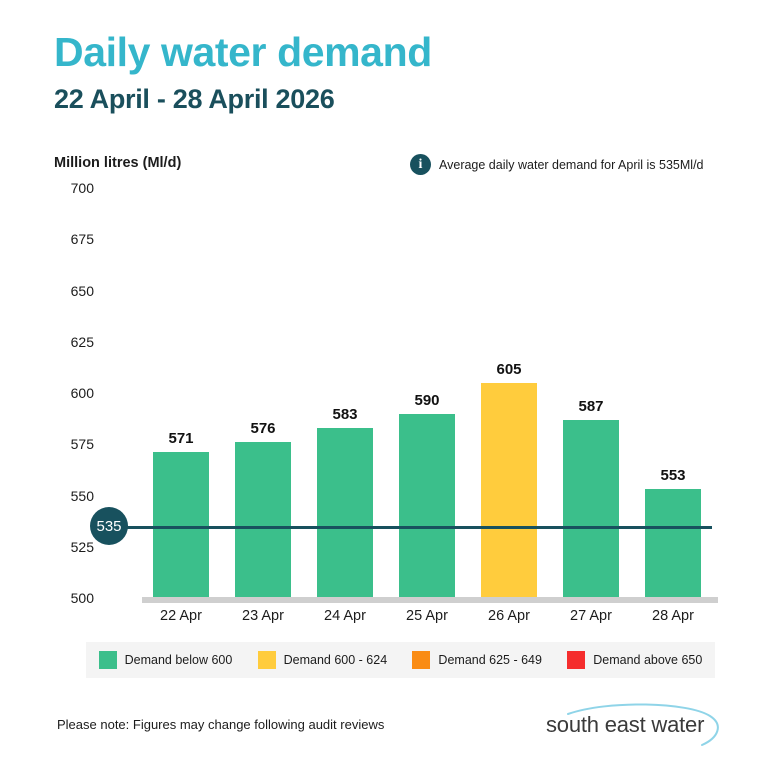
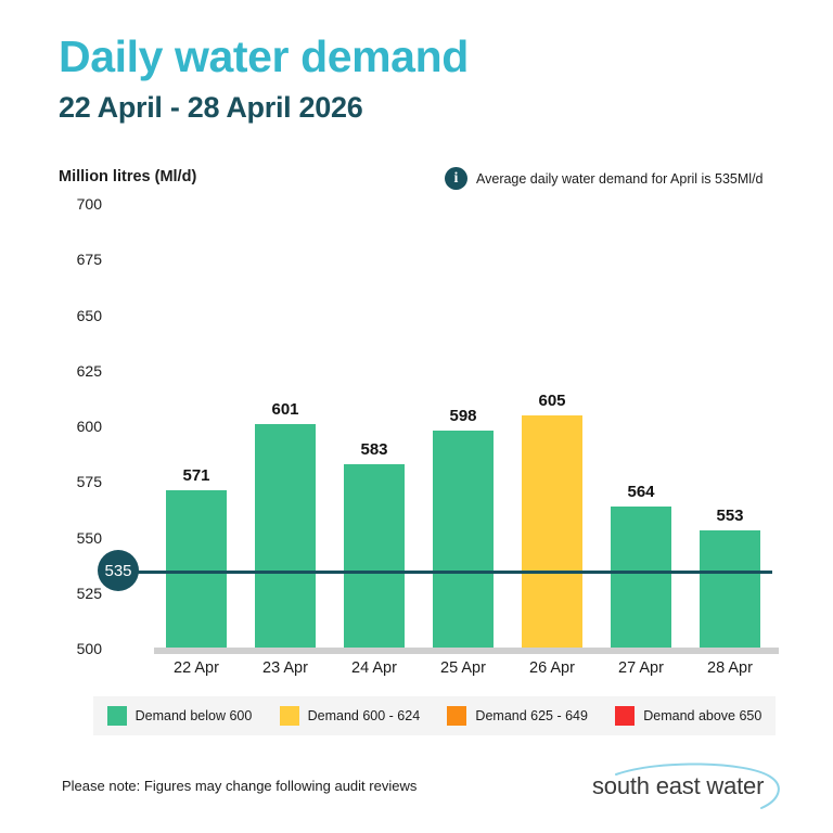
23 Apr: 576 -> 601
25 Apr: 590 -> 598
27 Apr: 587 -> 564
